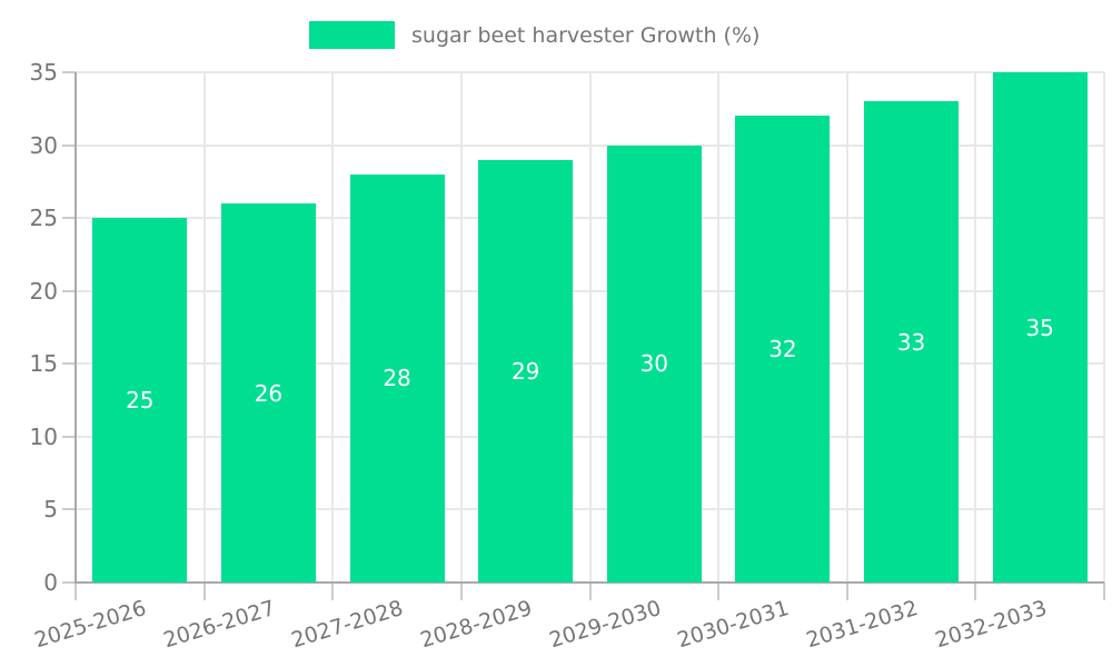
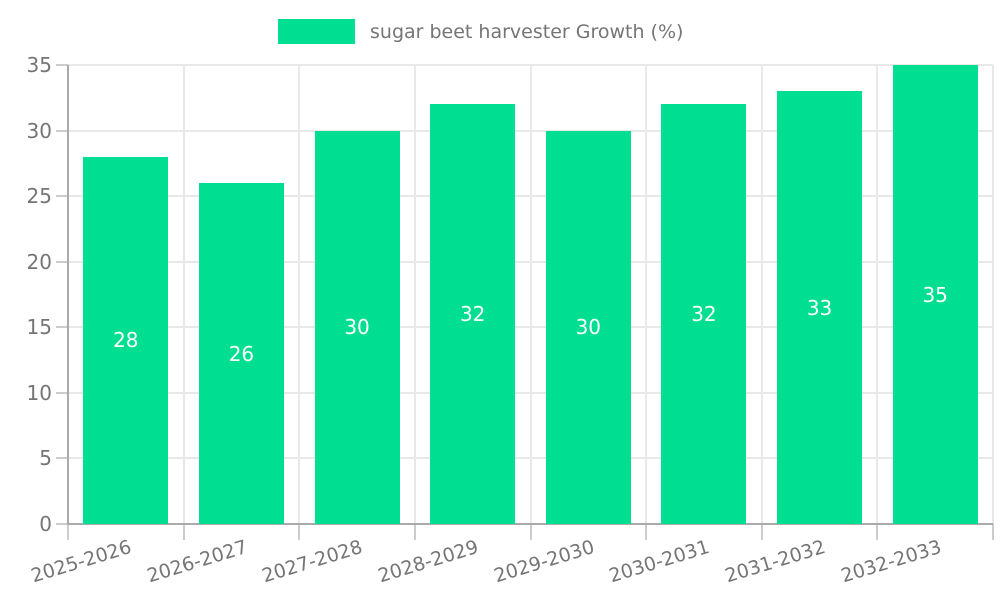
2025-2026: 25 -> 28
2027-2028: 28 -> 30
2028-2029: 29 -> 32
